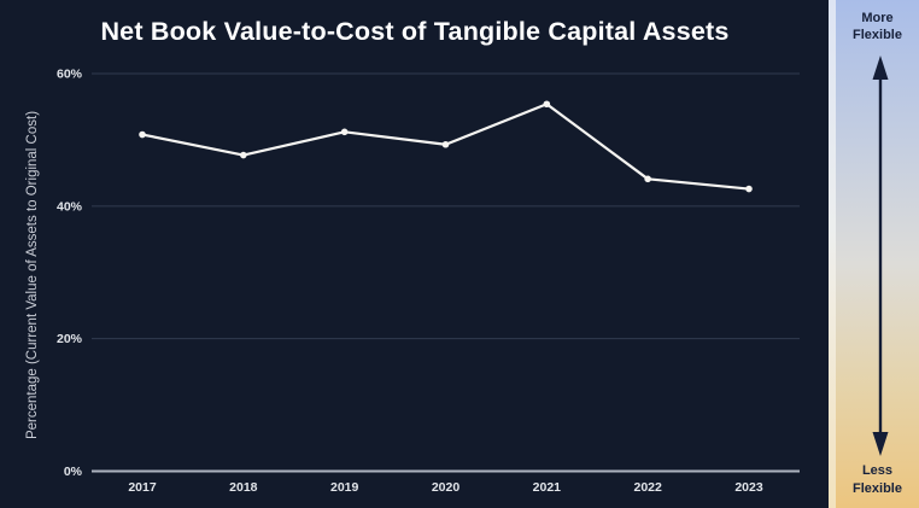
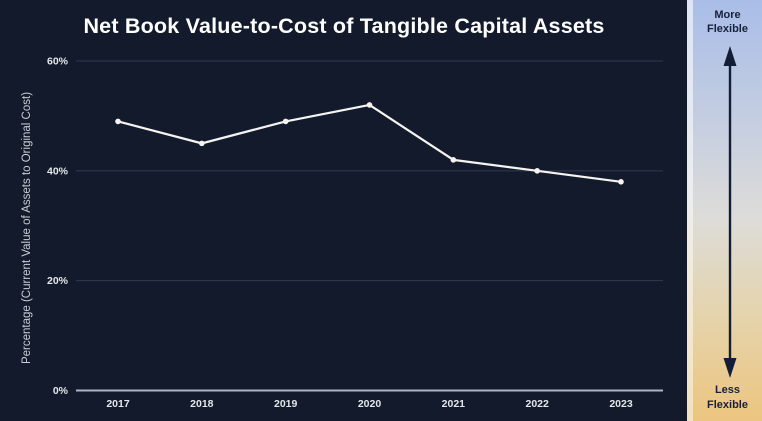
2017: 51% -> 49%
2018: 48% -> 45%
2019: 51% -> 49%
2020: 49% -> 52%
2021: 55% -> 42%
2022: 44% -> 40%
2023: 43% -> 38%
